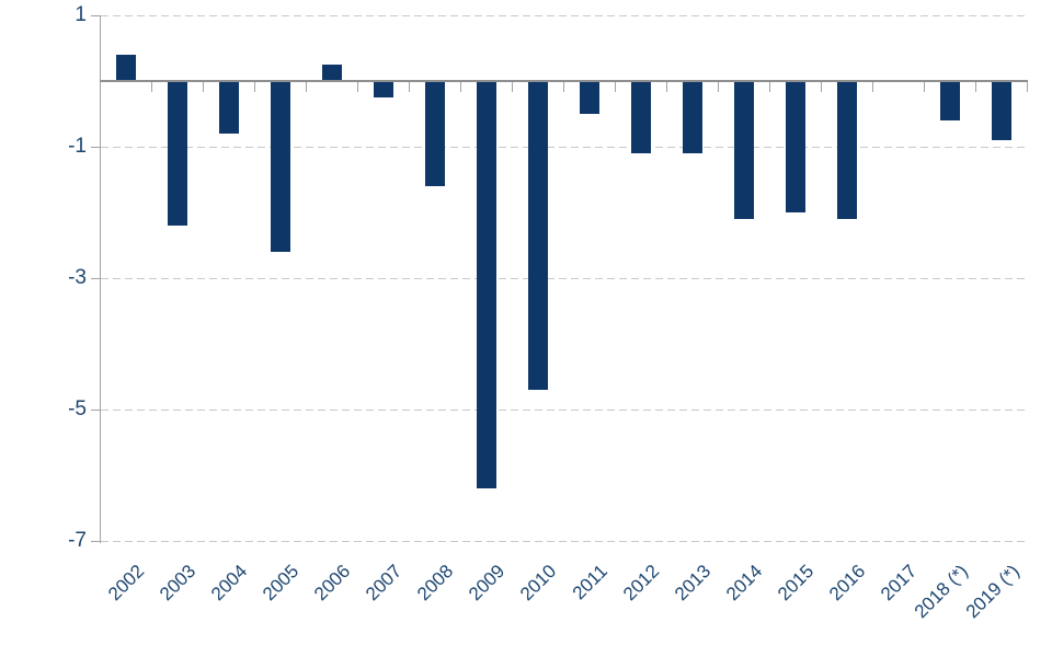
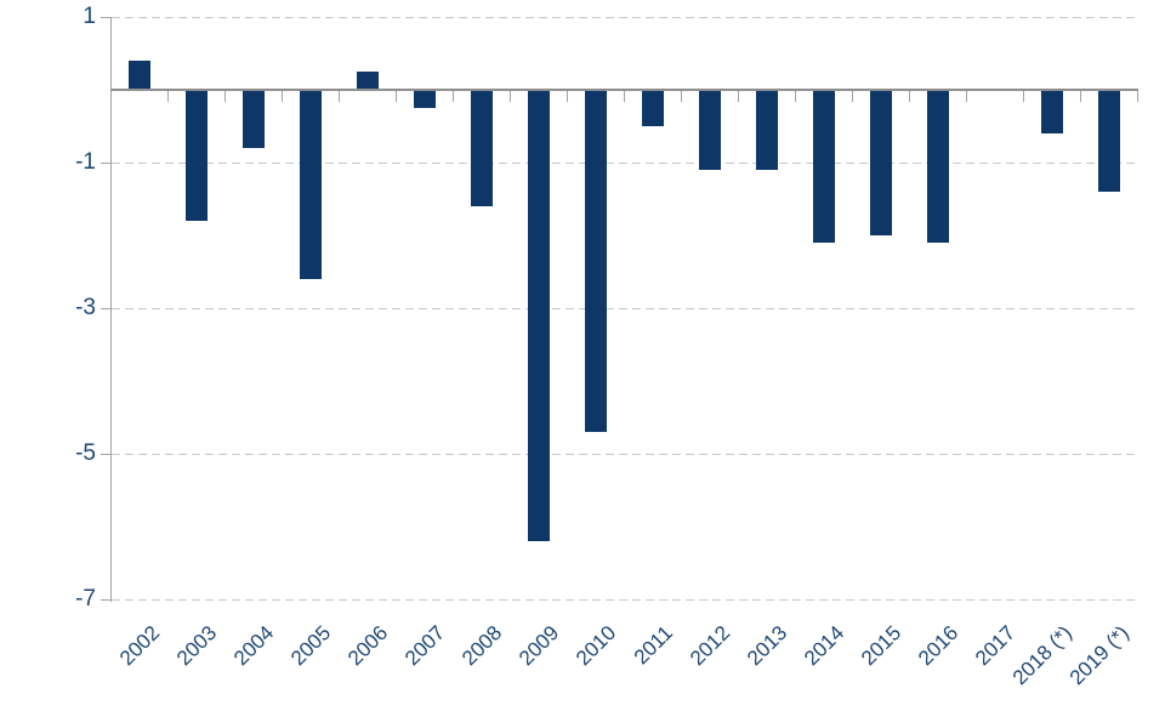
2003: -2.2 -> -1.8
2019 (*): -0.9 -> -1.4
